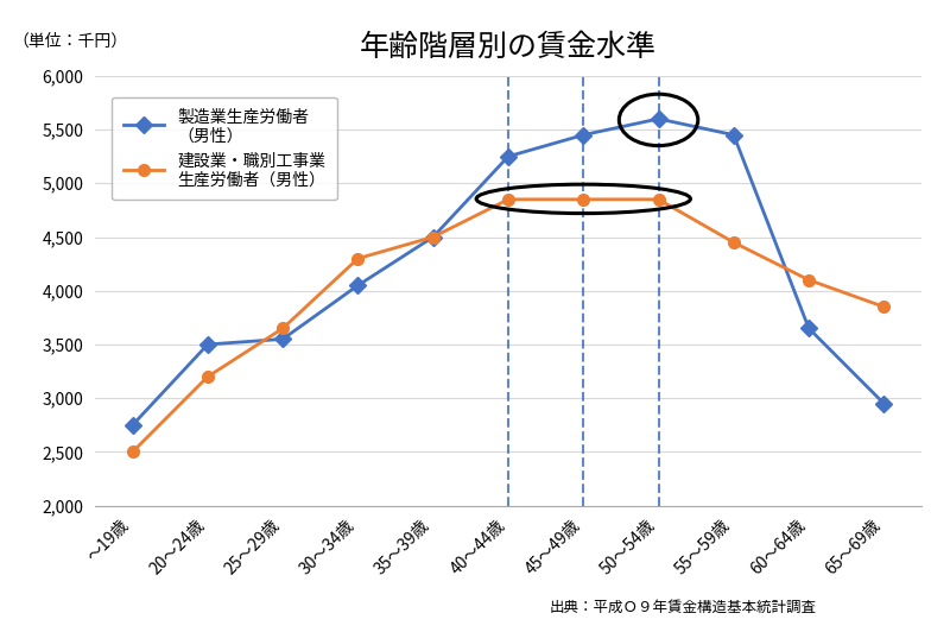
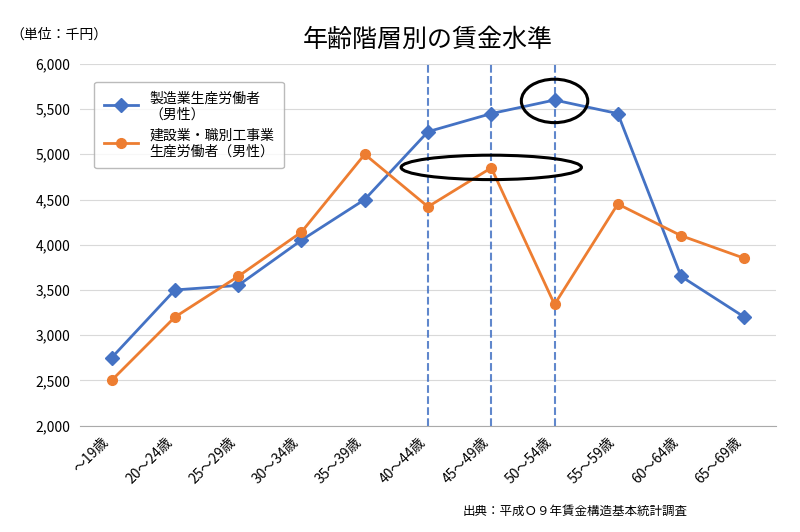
建設業・職別工事業 生産労働者（男性）/30～34歳: 4,300 -> 4,140
建設業・職別工事業 生産労働者（男性）/35～39歳: 4,500 -> 5,000
建設業・職別工事業 生産労働者（男性）/40～44歳: 4,850 -> 4,420
建設業・職別工事業 生産労働者（男性）/50～54歳: 4,850 -> 3,340
製造業生産労働者 （男性）/65～69歳: 2,950 -> 3,200
